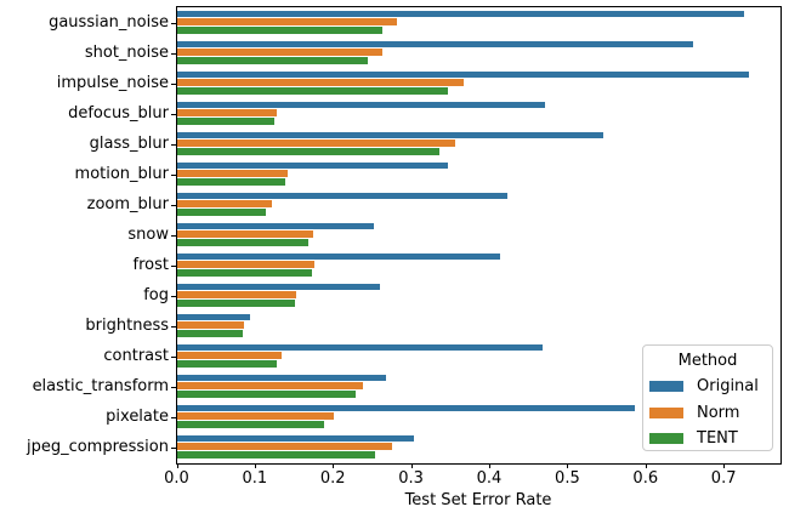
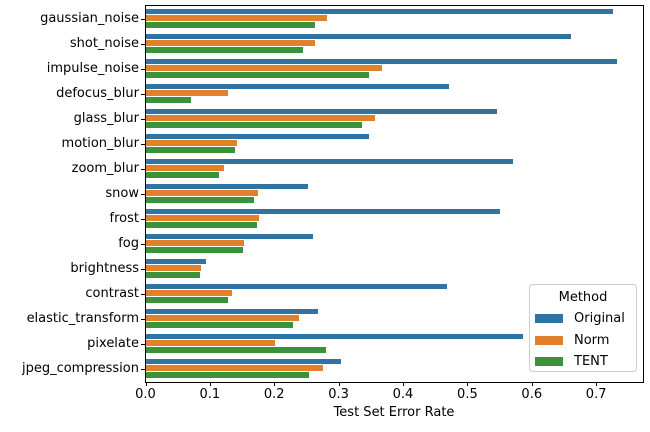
TENT/defocus_blur: 0.12 -> 0.07
Original/zoom_blur: 0.42 -> 0.57
Original/frost: 0.41 -> 0.55
TENT/pixelate: 0.19 -> 0.28
